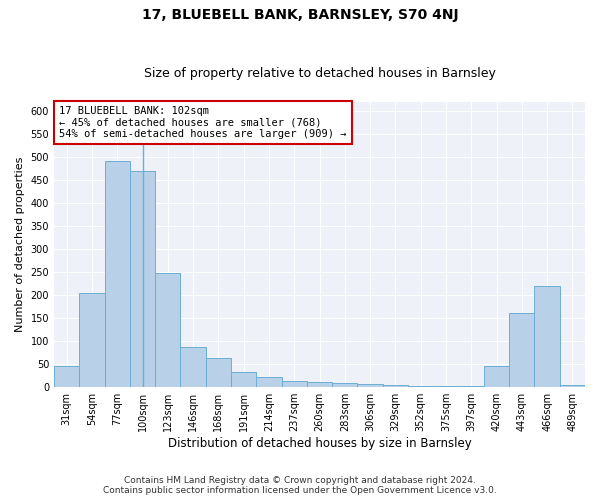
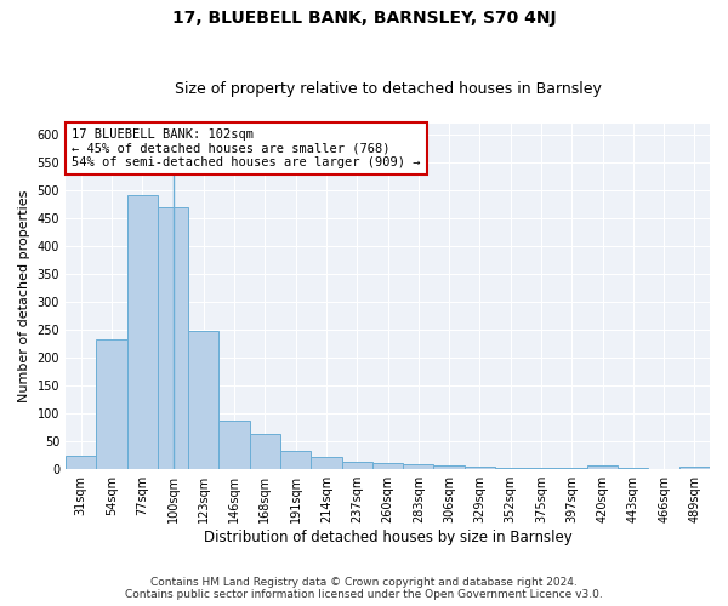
31sqm: 45 -> 25
54sqm: 205 -> 233
420sqm: 45 -> 7
443sqm: 160 -> 2
466sqm: 220 -> 1
